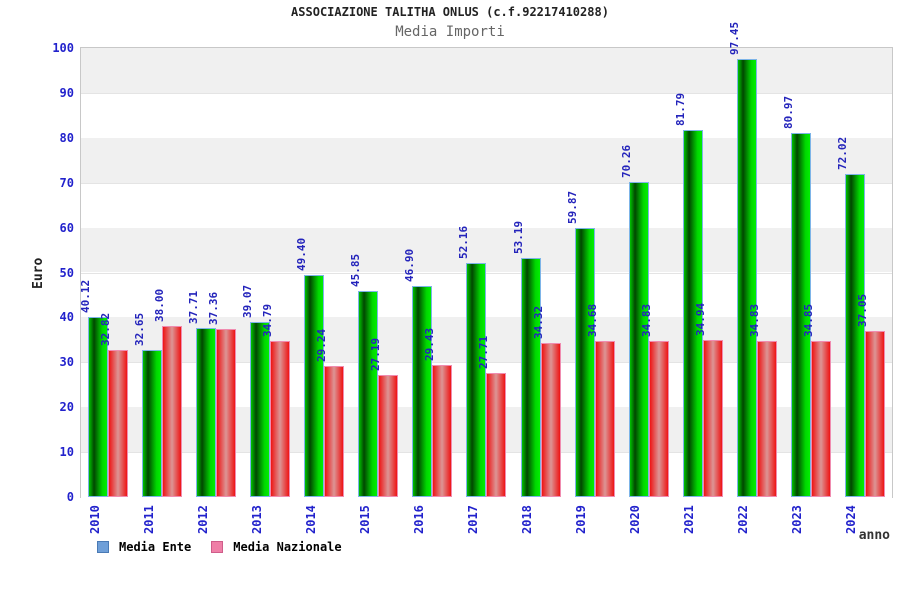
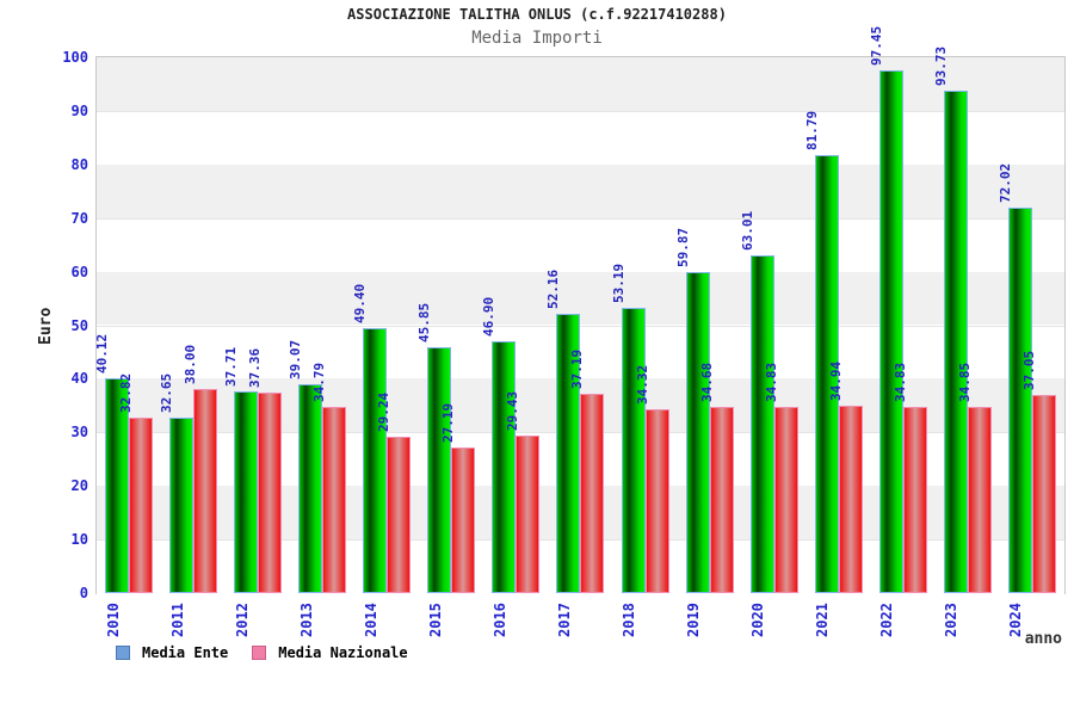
Media Nazionale/2017: 27.71 -> 37.19
Media Ente/2020: 70.26 -> 63.01
Media Ente/2023: 80.97 -> 93.73
